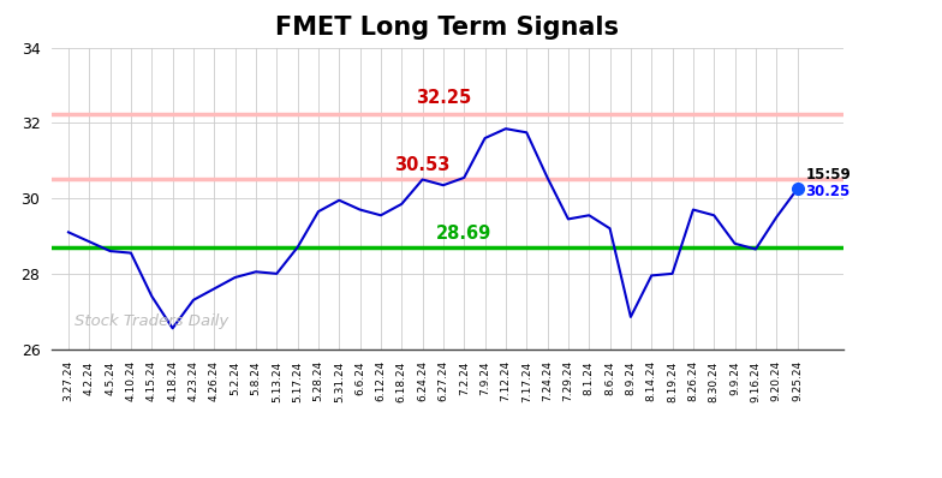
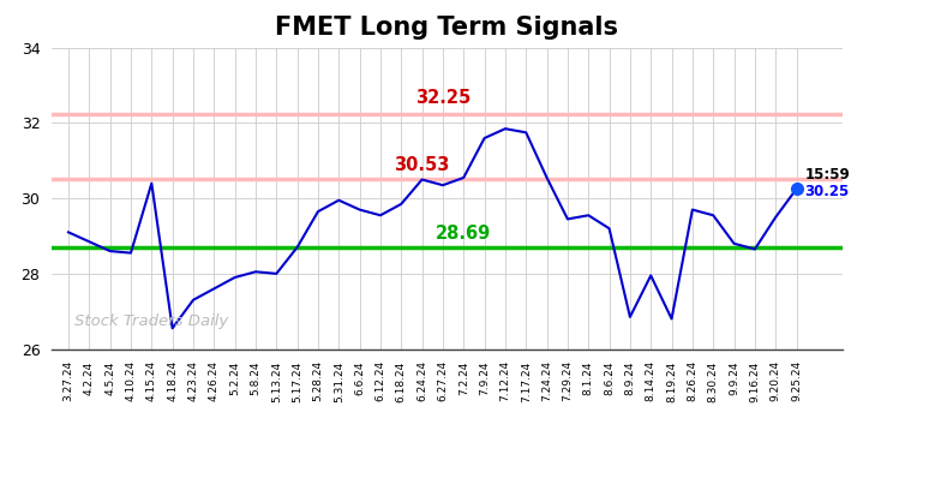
4.15.24: 27.40 -> 30.40
8.19.24: 28.00 -> 26.80
